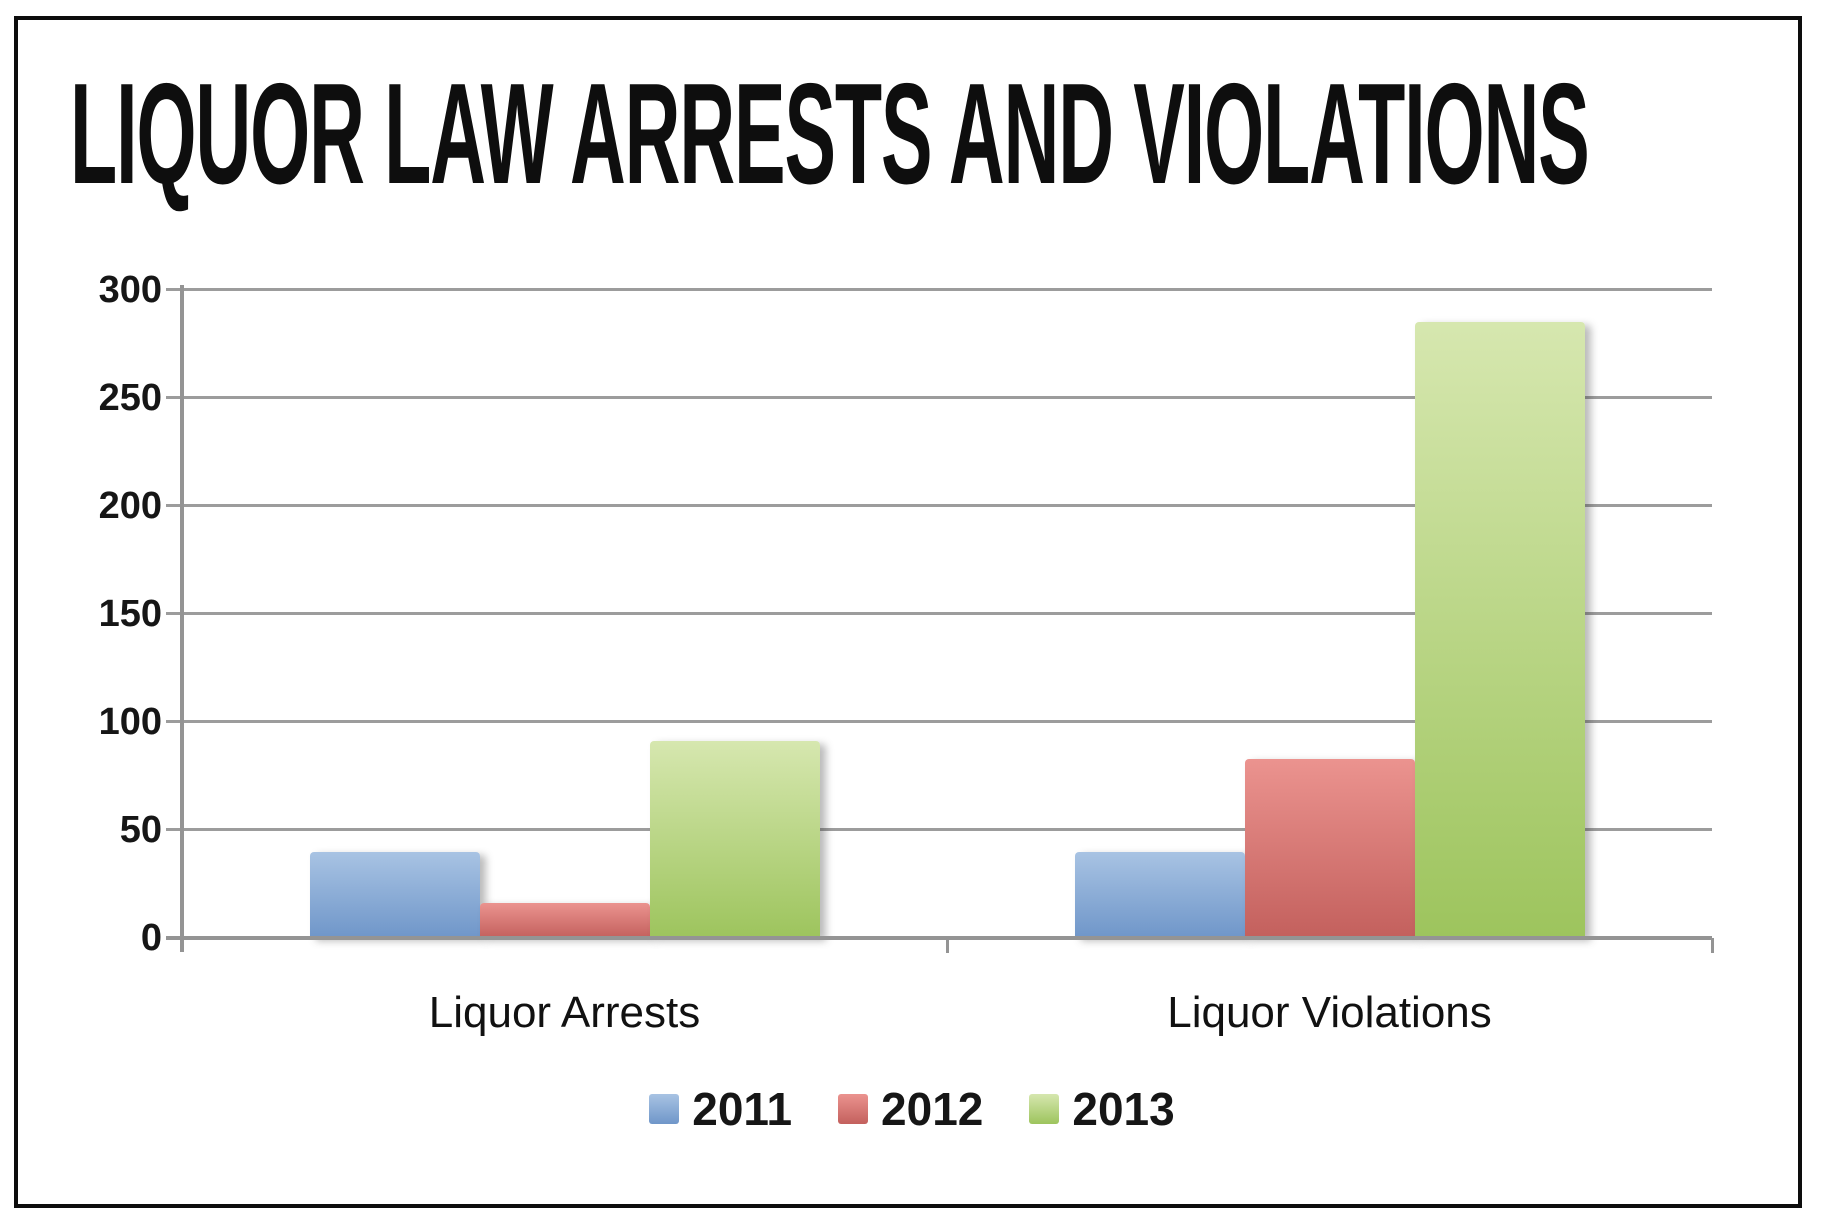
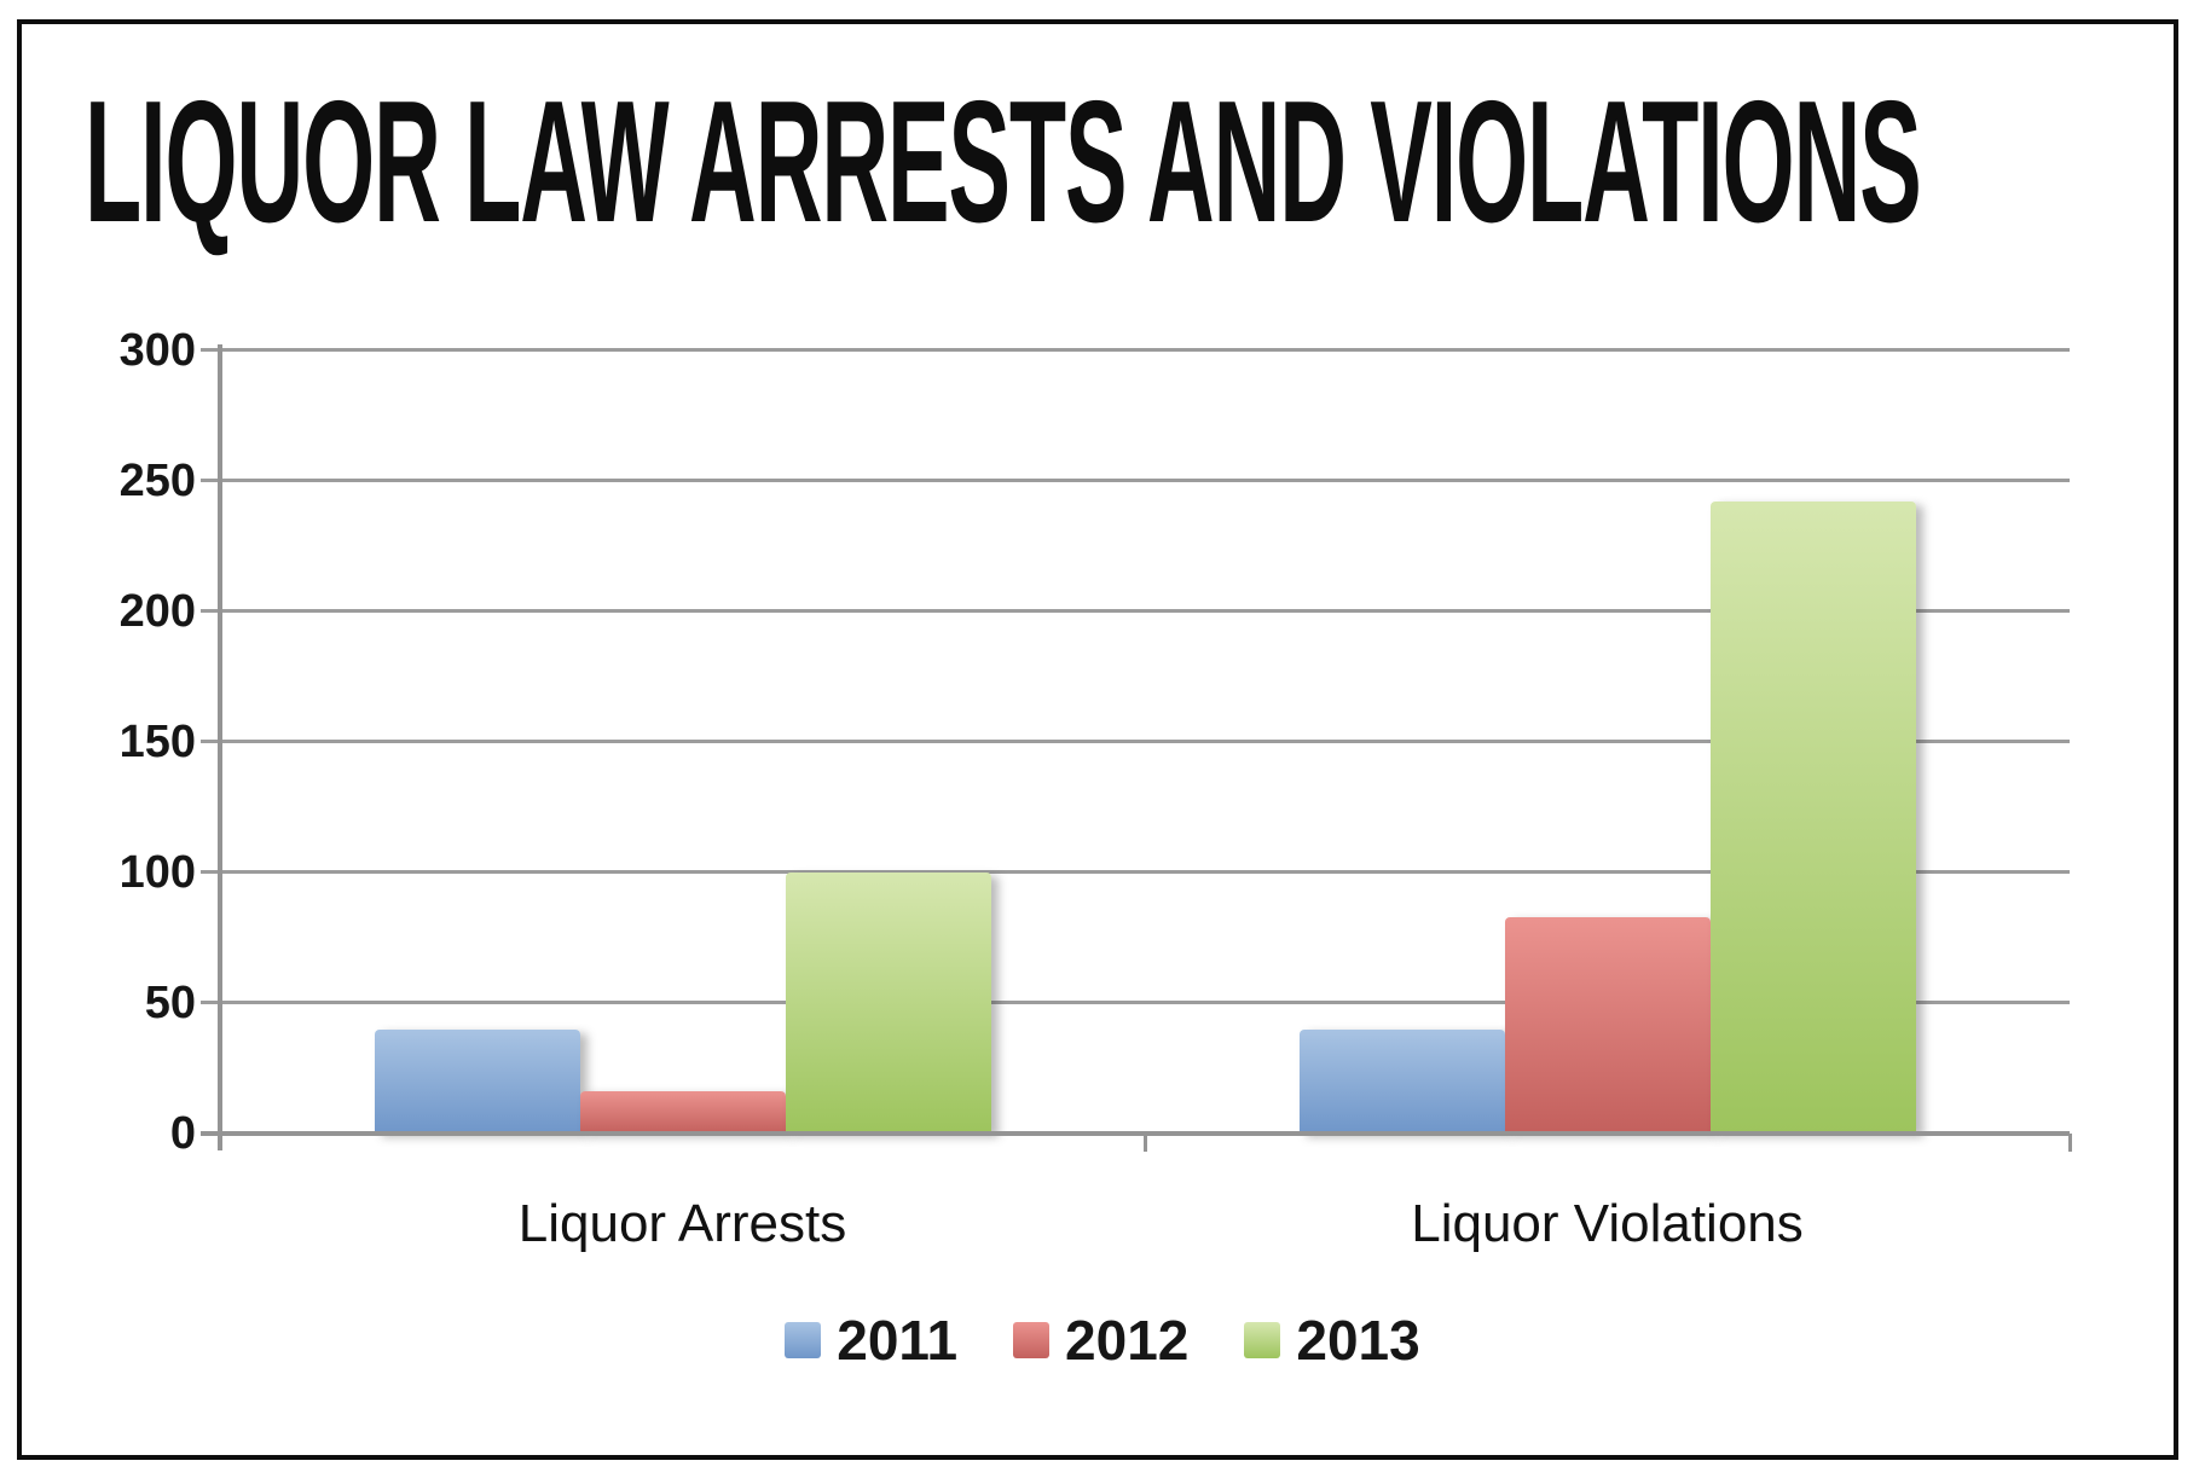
2013/Liquor Arrests: 91 -> 100
2013/Liquor Violations: 285 -> 242
